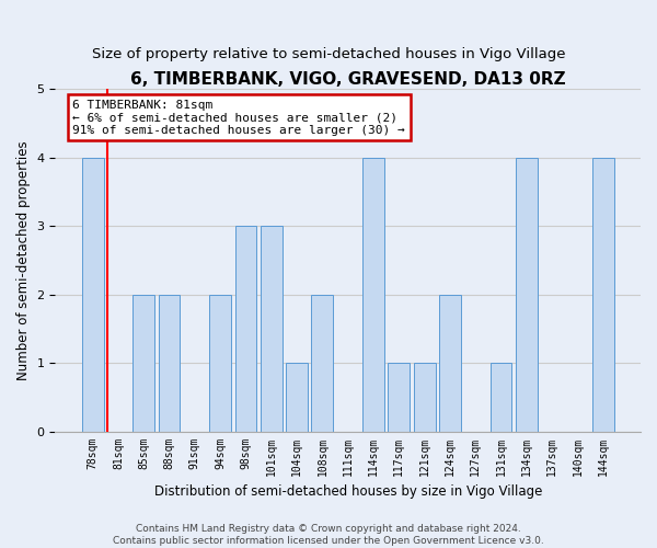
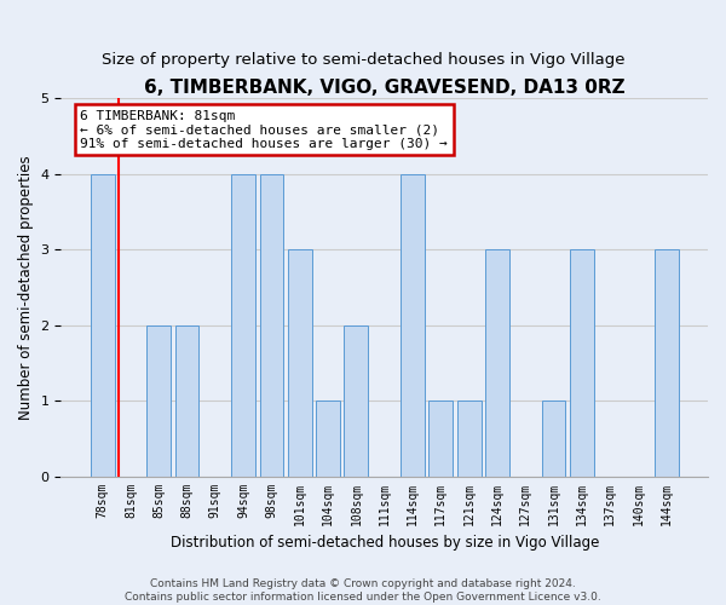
94sqm: 2 -> 4
98sqm: 3 -> 4
124sqm: 2 -> 3
134sqm: 4 -> 3
144sqm: 4 -> 3
